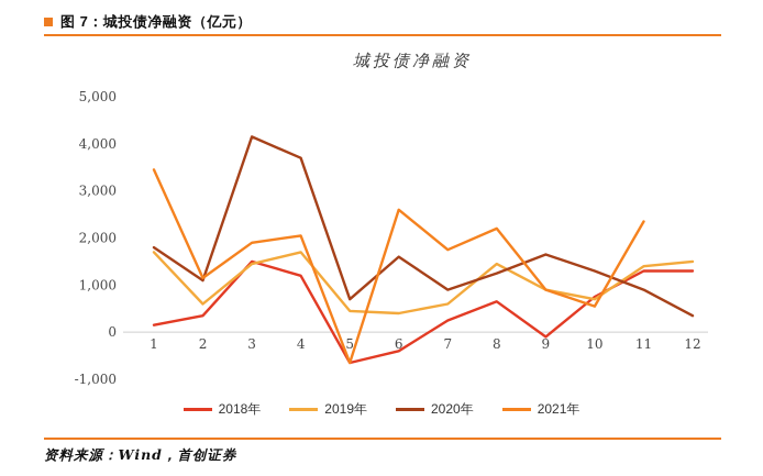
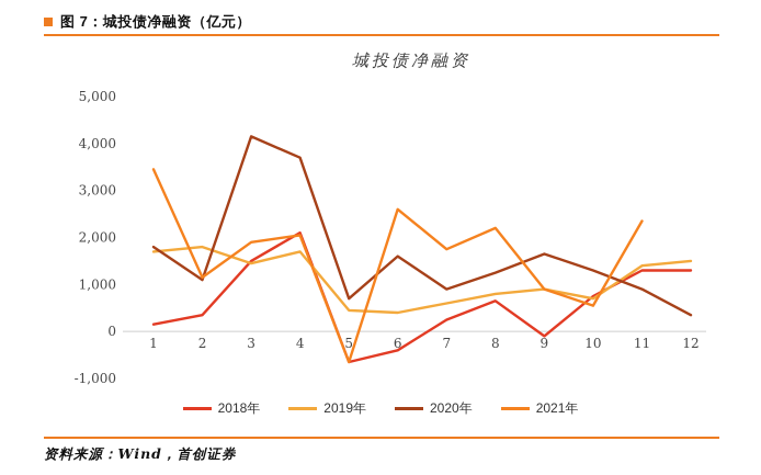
2019年/2: 600 -> 1800
2018年/4: 1200 -> 2100
2019年/8: 1400 -> 800
